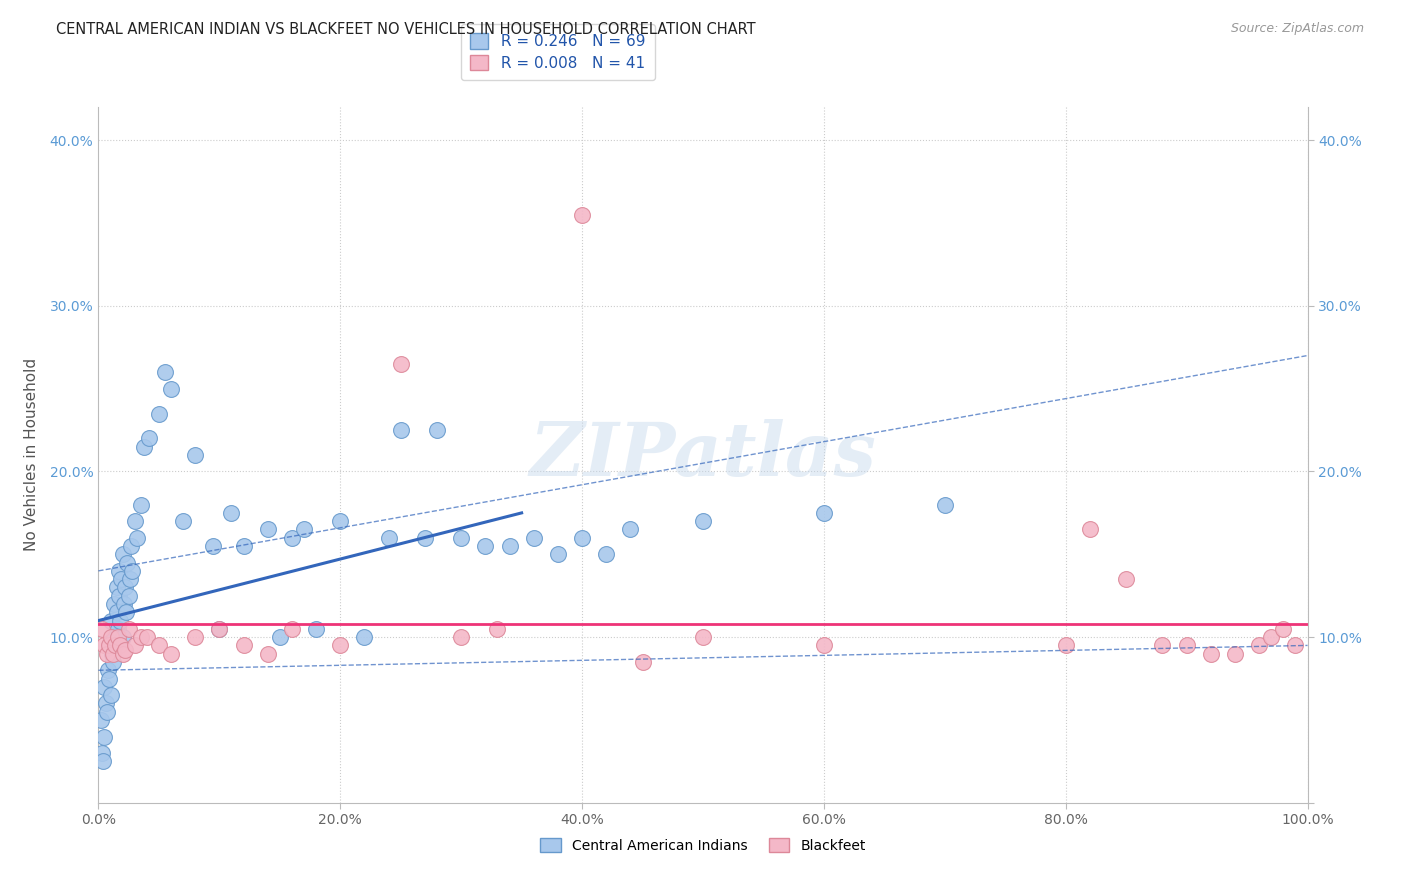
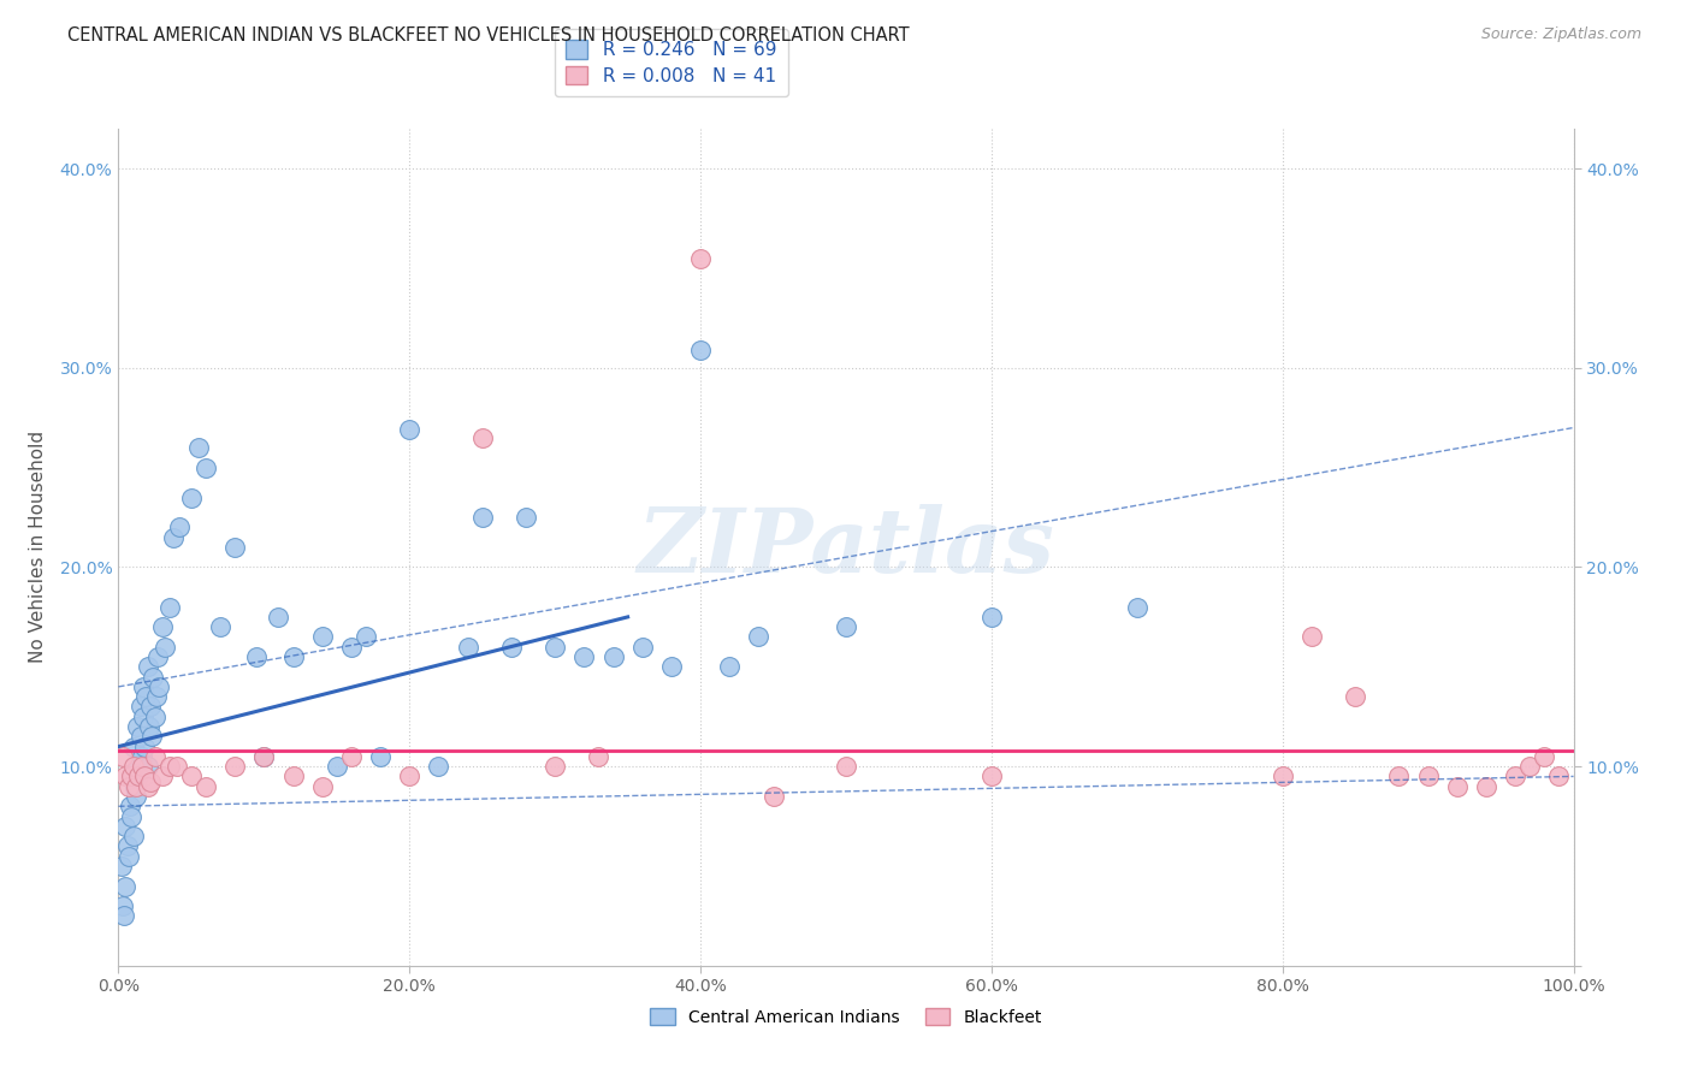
Central American Indians/20.0%: 17.0% -> 26.9%
Central American Indians/40.0%: 16.0% -> 30.9%
